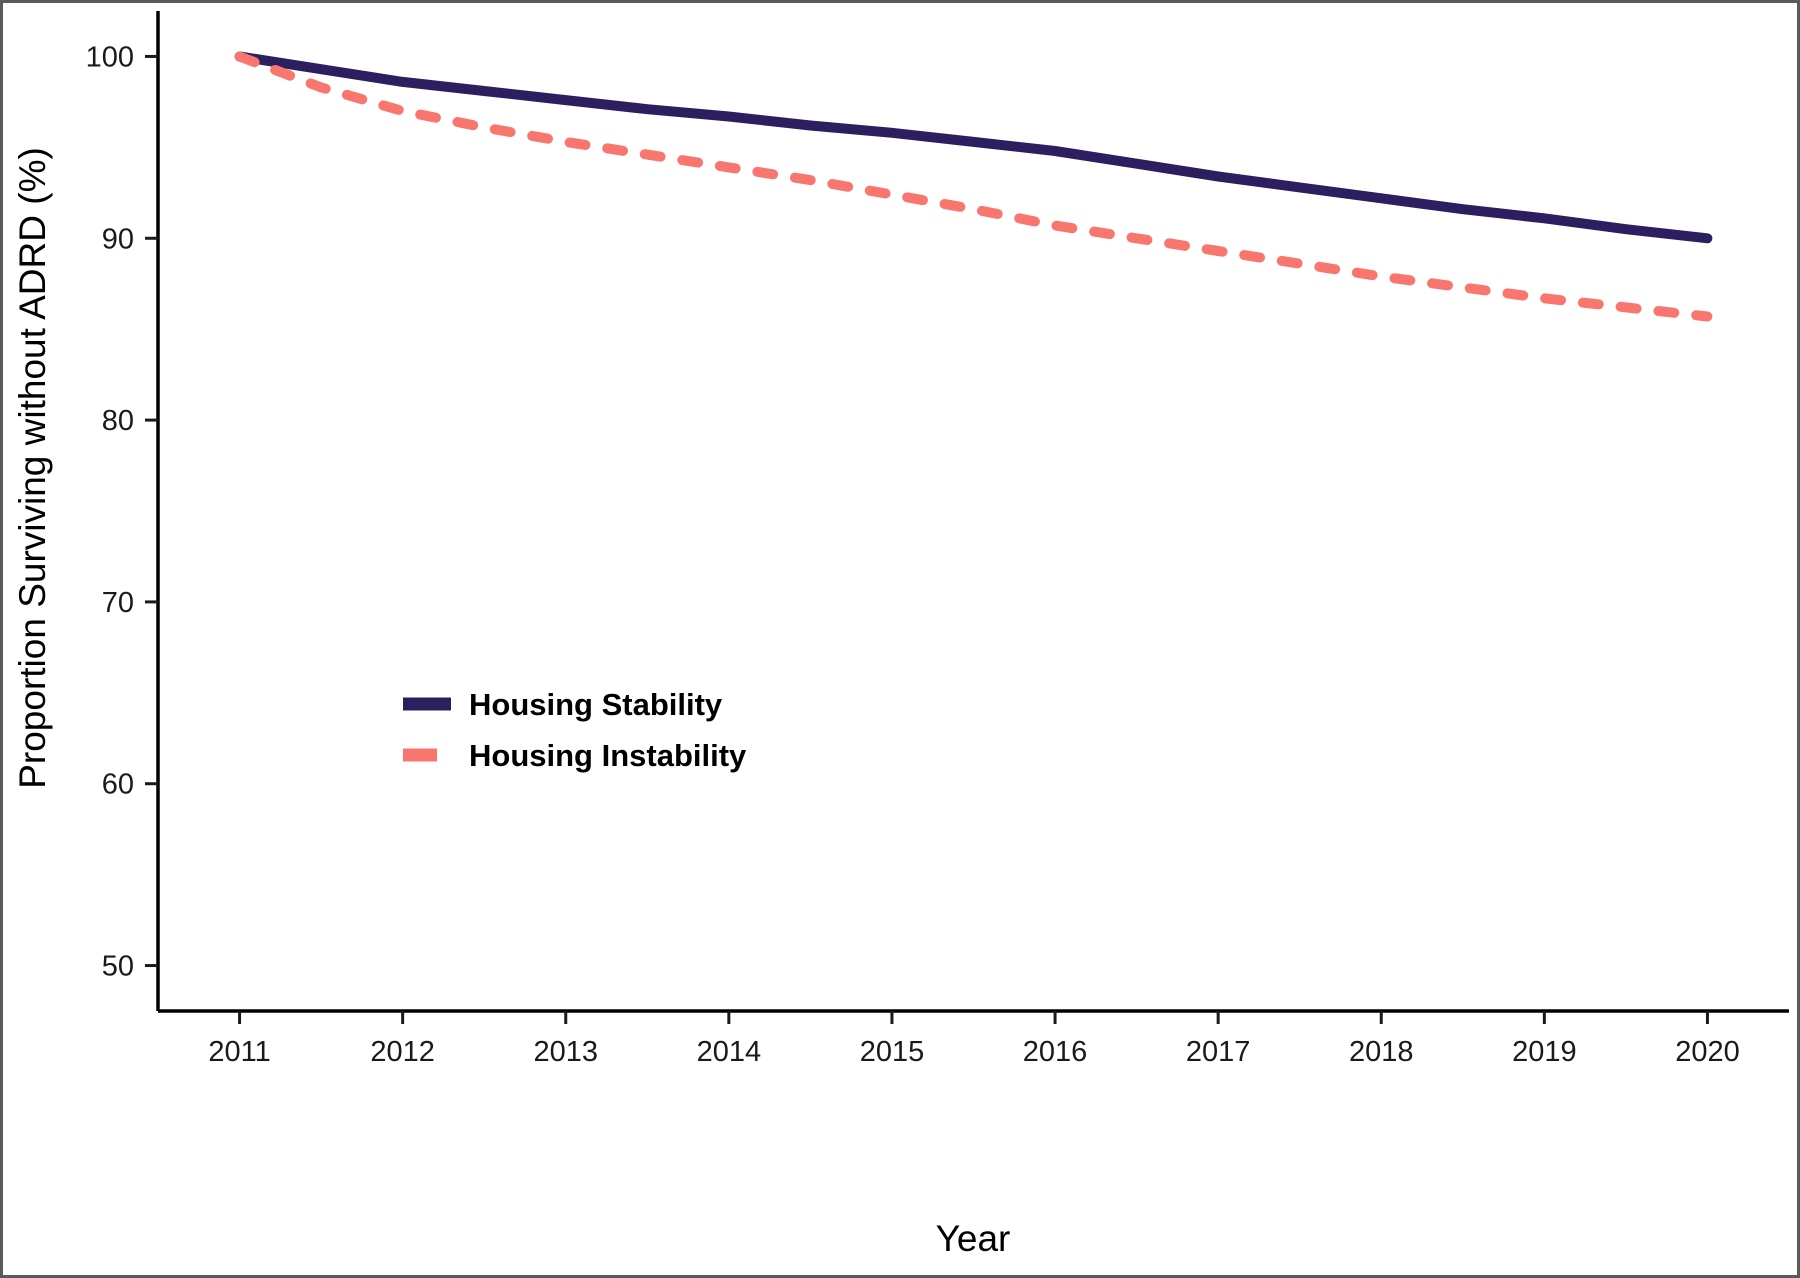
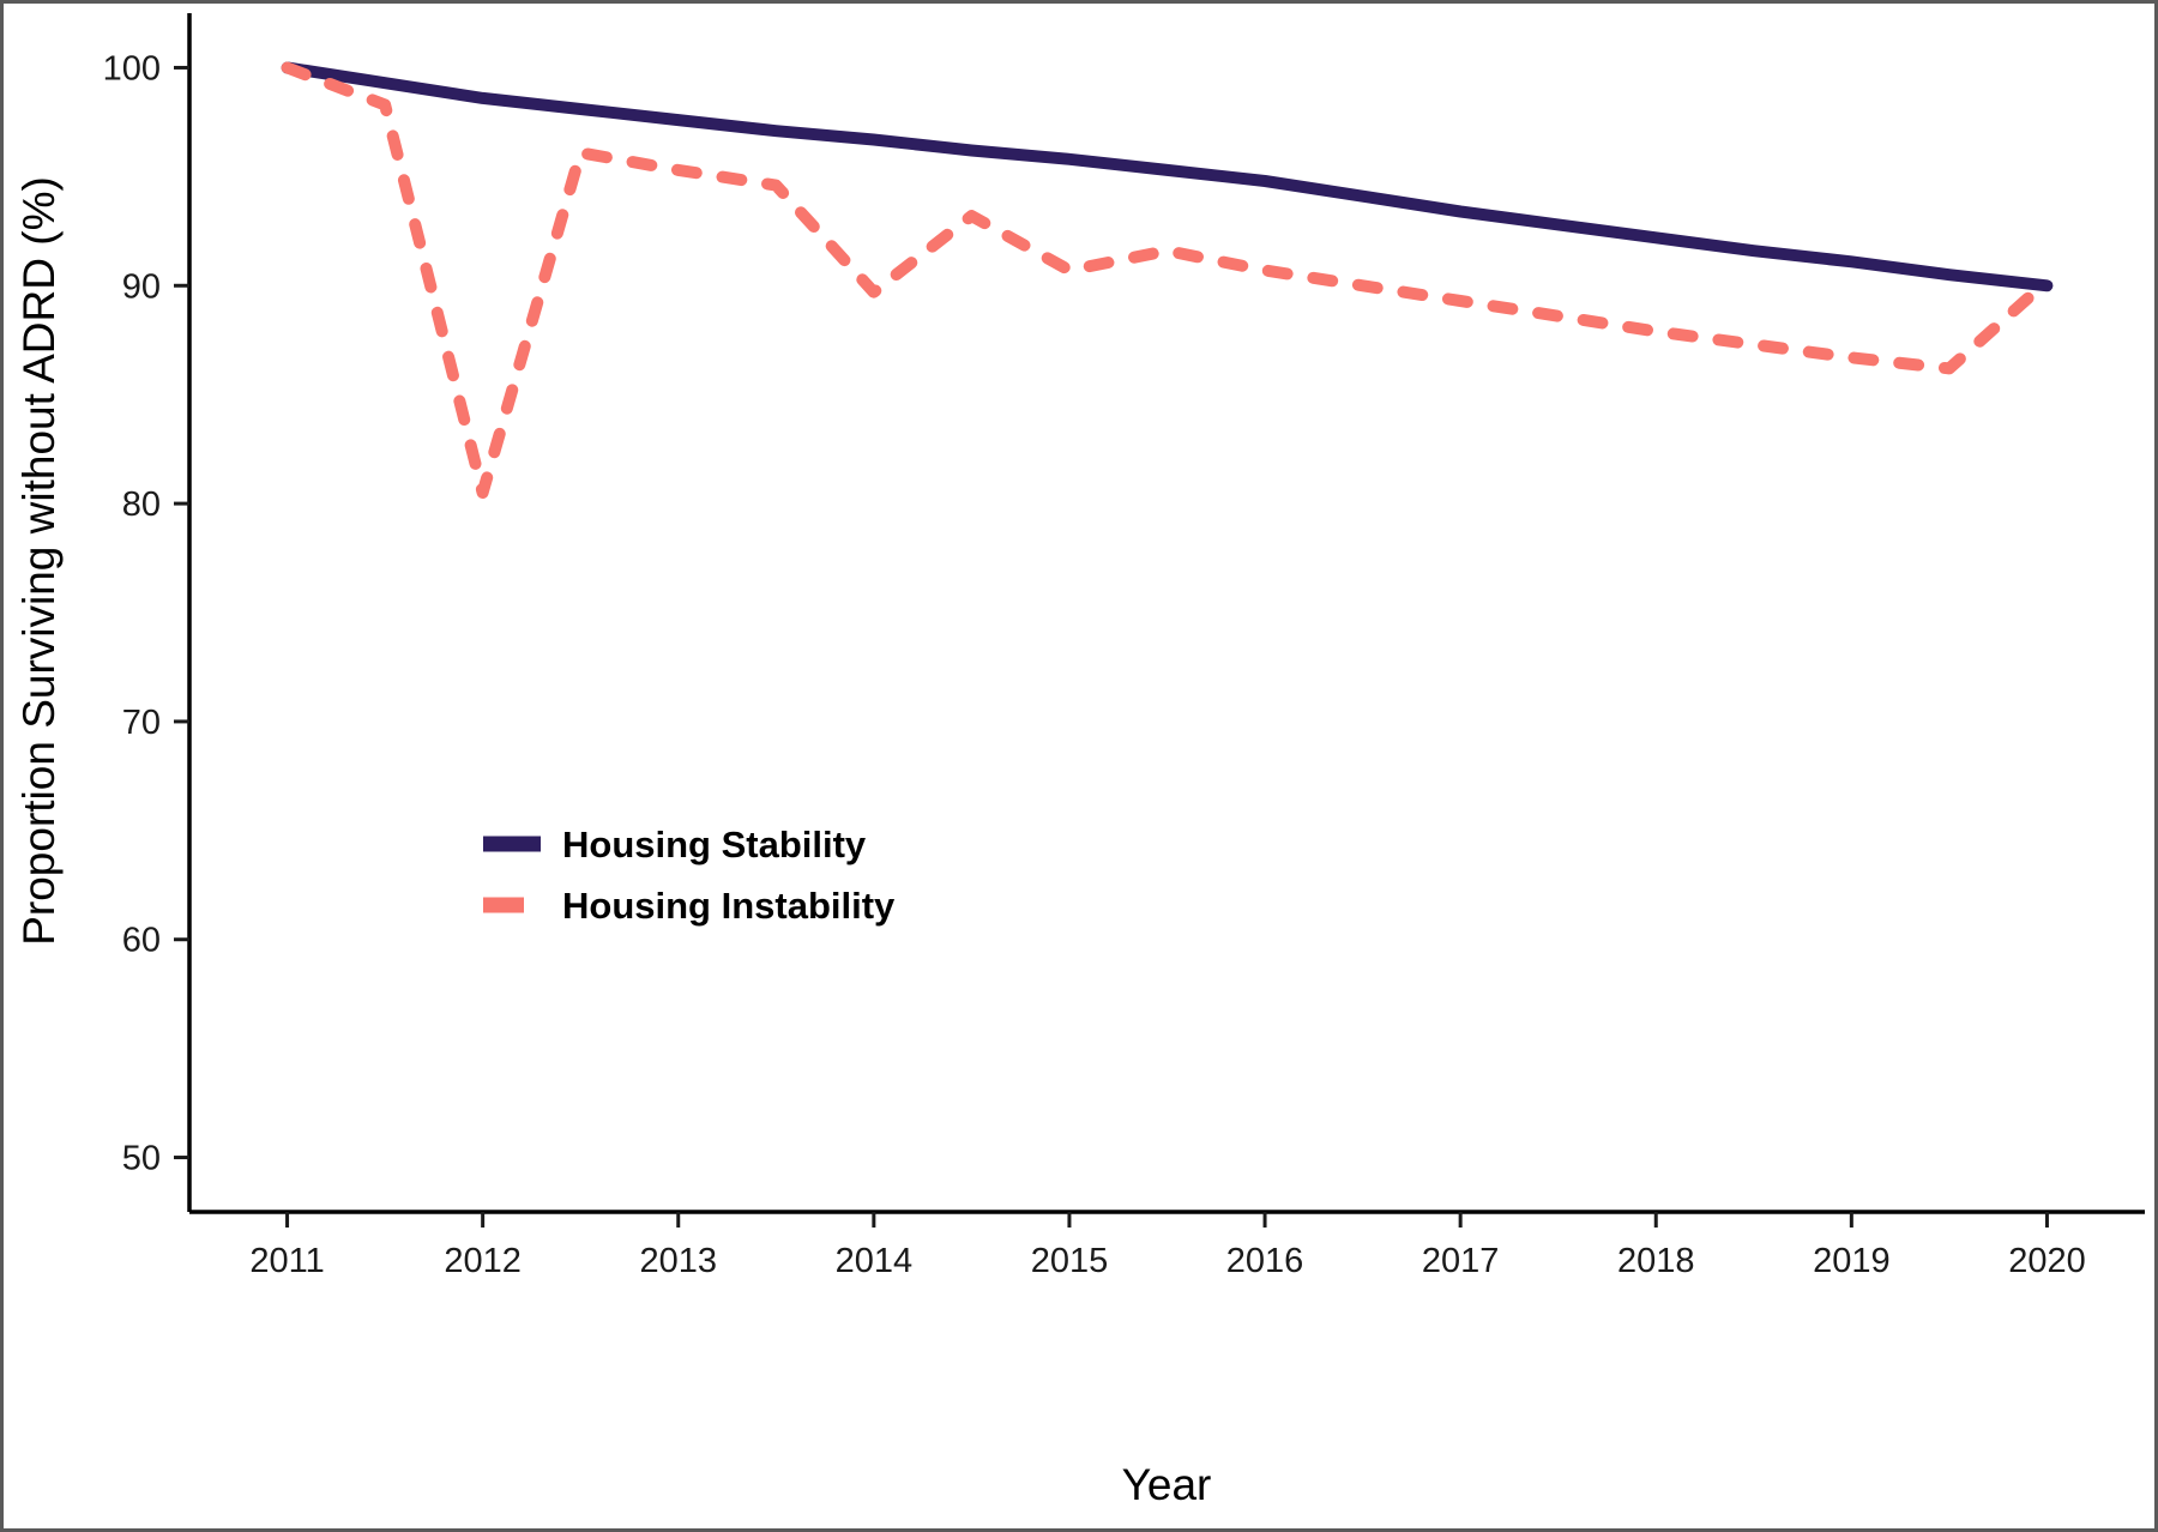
Housing Instability/2012: 97.0 -> 80.5
Housing Instability/2014: 93.9 -> 89.7
Housing Instability/2015: 92.4 -> 90.7
Housing Instability/2020: 85.7 -> 90.2
